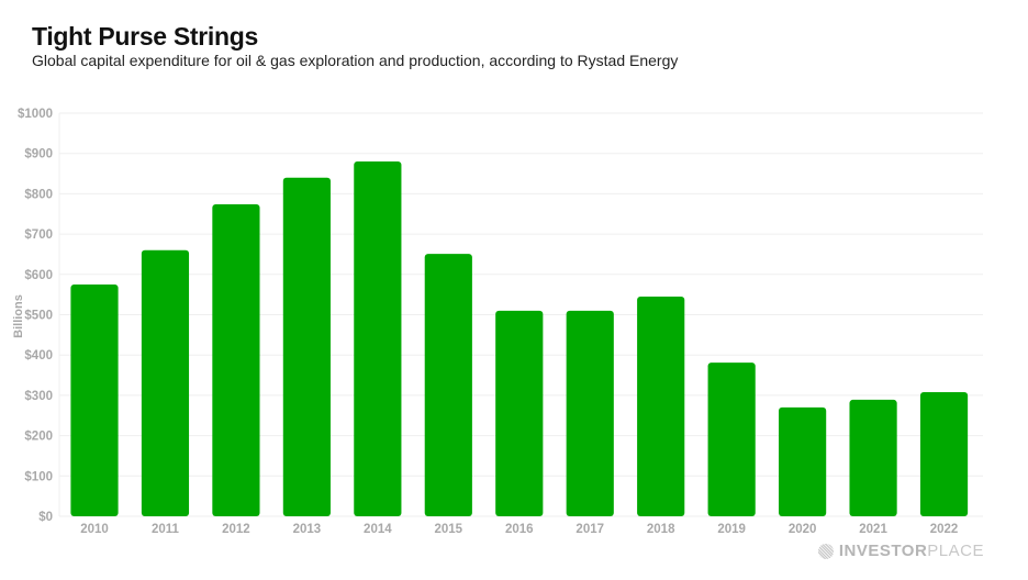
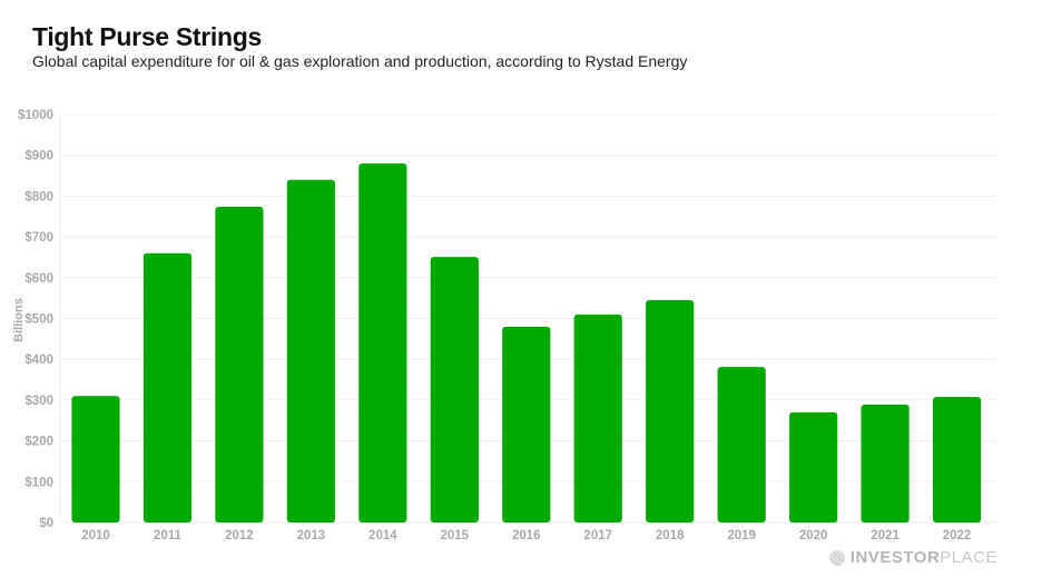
2010: $580 -> $310
2016: $510 -> $480
